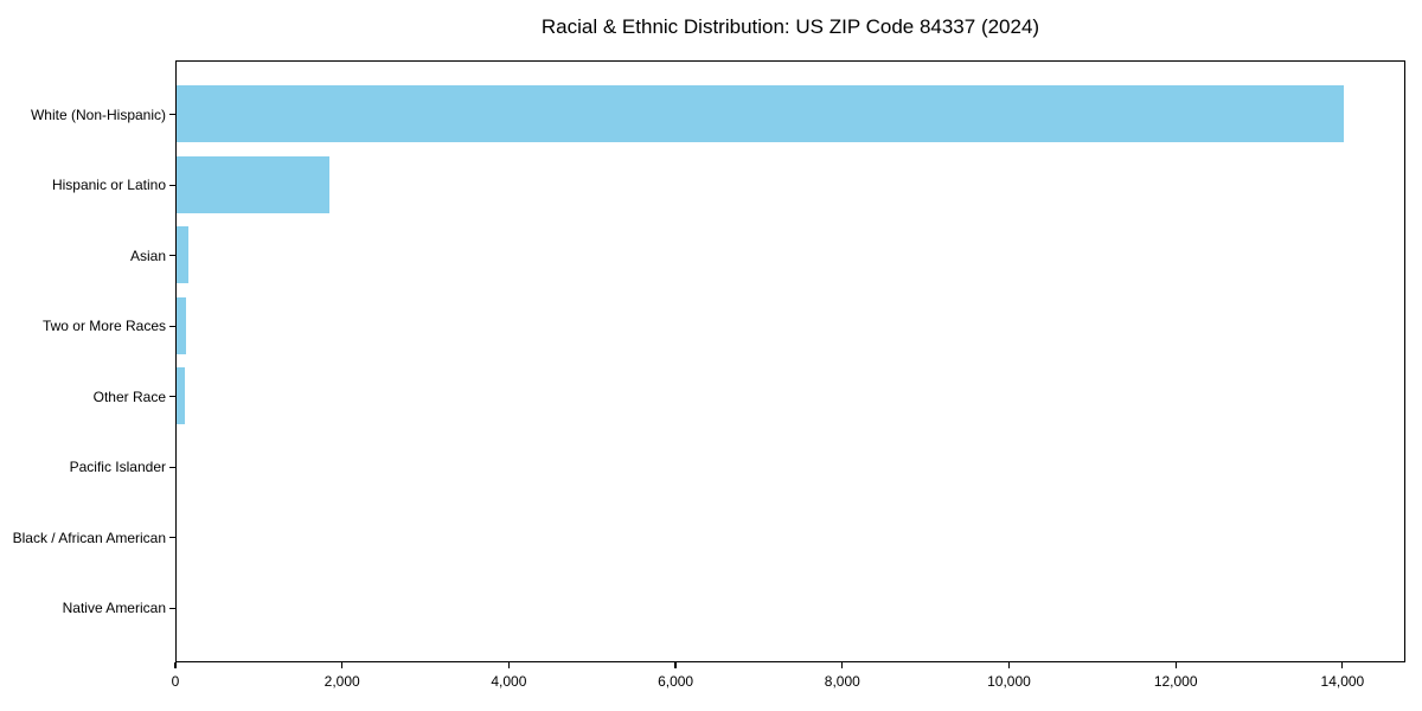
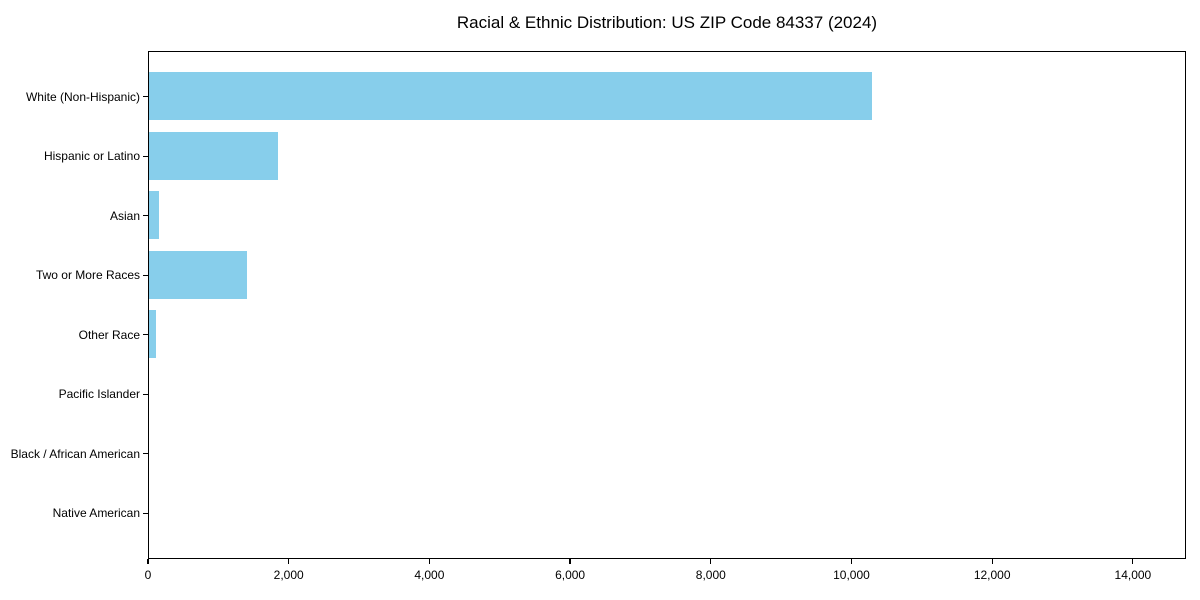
White (Non-Hispanic): 14000 -> 10300
Two or More Races: 100 -> 1400
